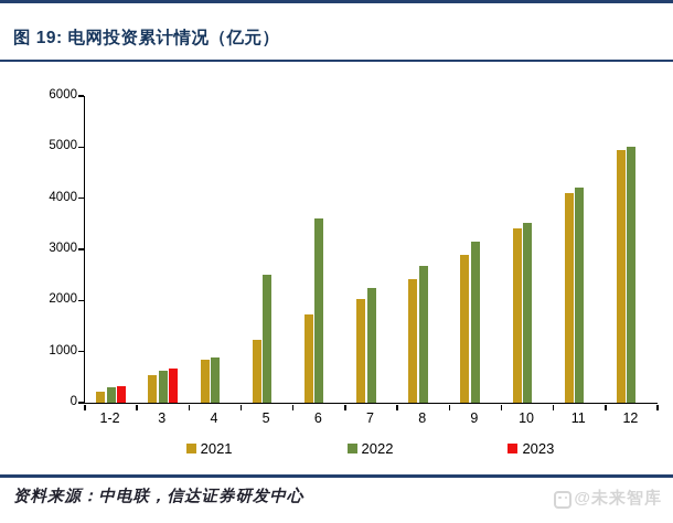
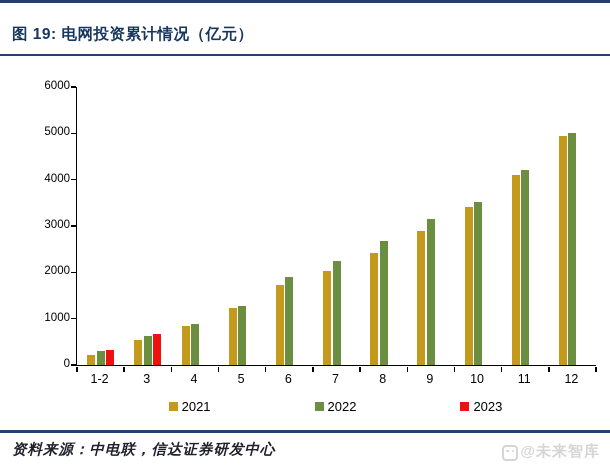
2022/5: 2500 -> 1300
2022/6: 3600 -> 1900
